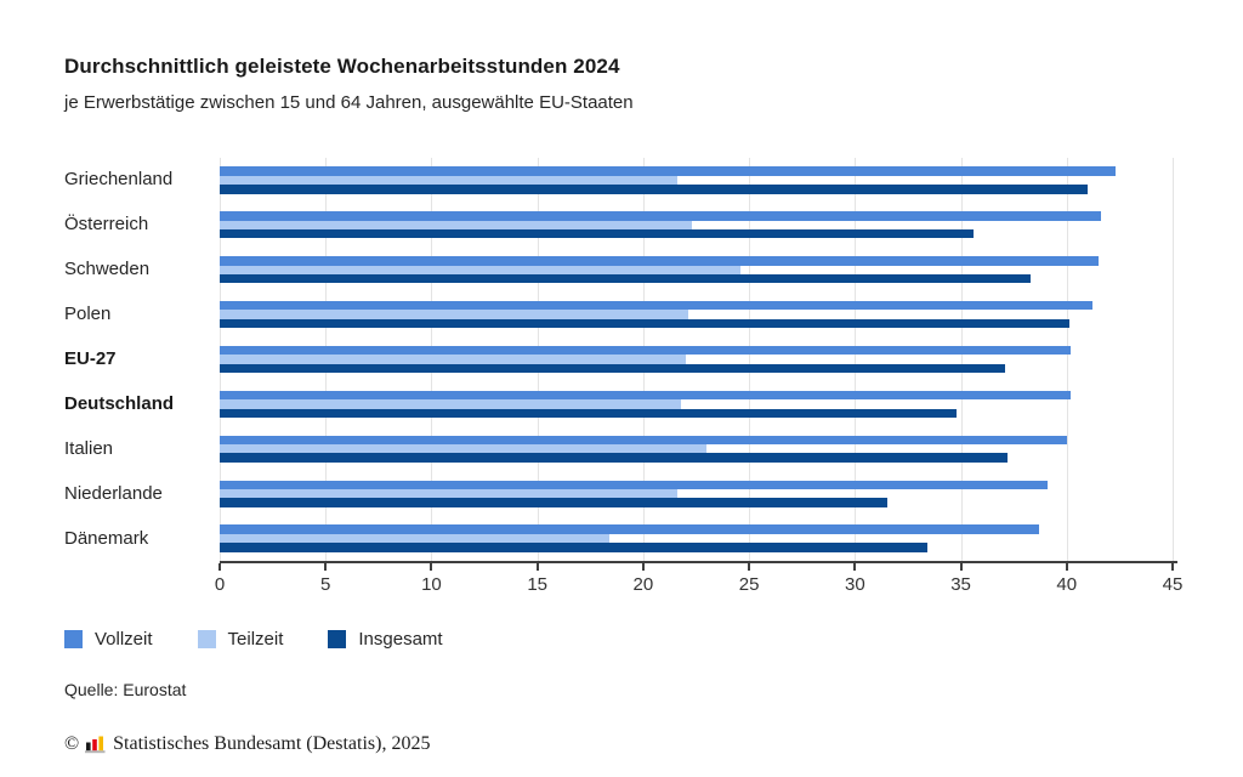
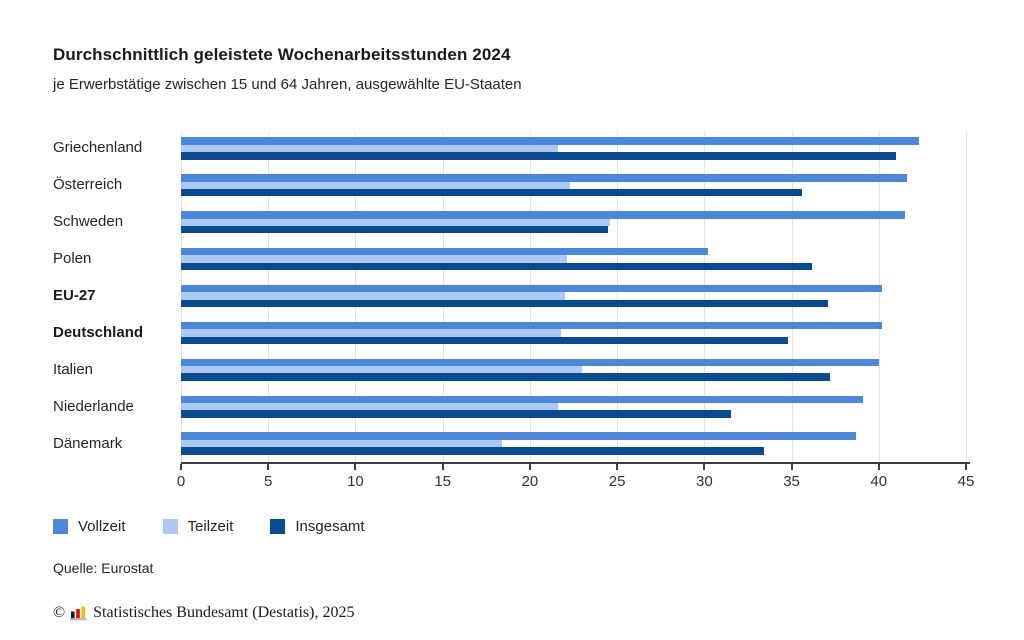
Insgesamt/Schweden: 38.3 -> 24.5
Vollzeit/Polen: 41.2 -> 30.2
Insgesamt/Polen: 40.1 -> 36.2
